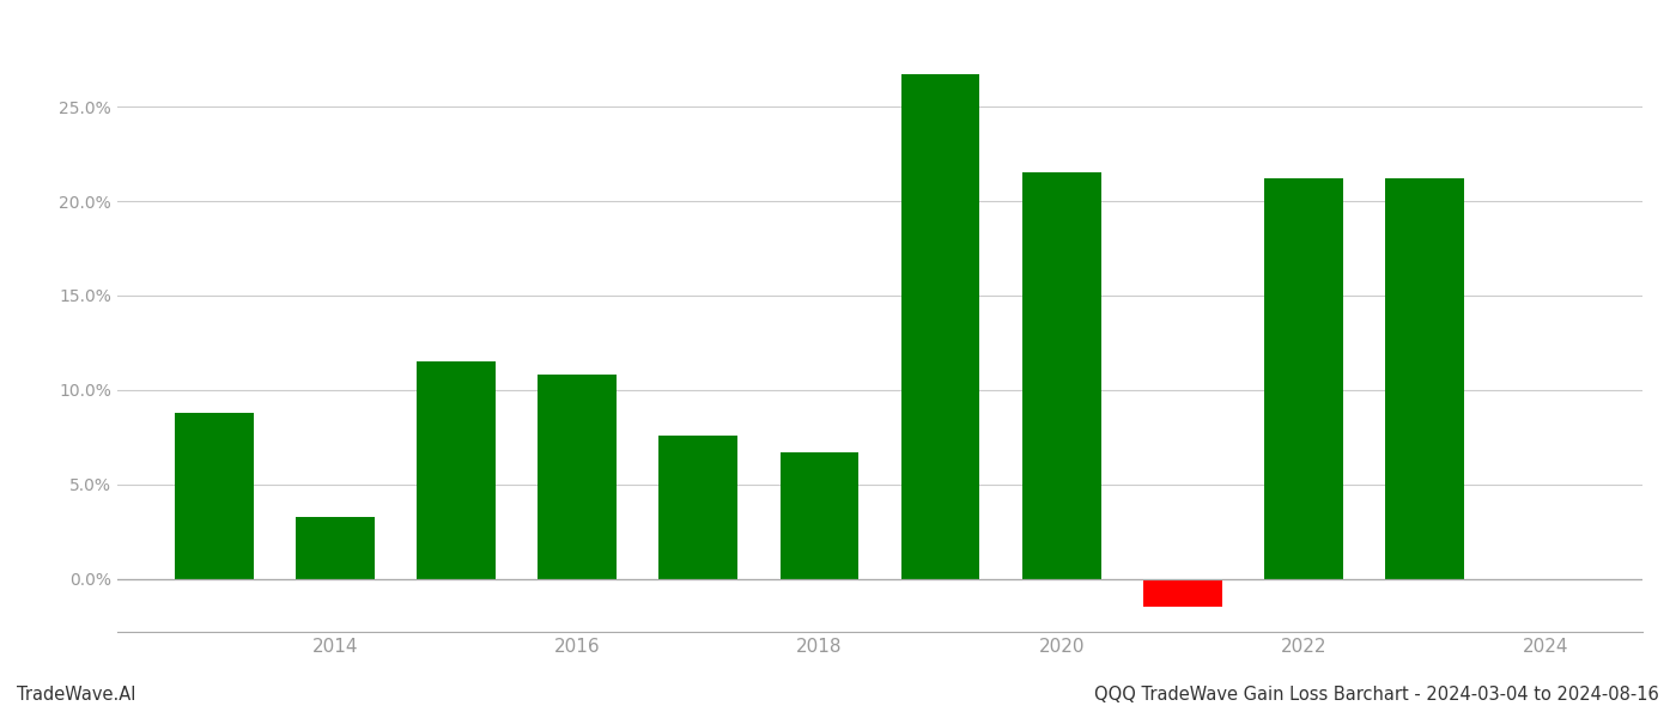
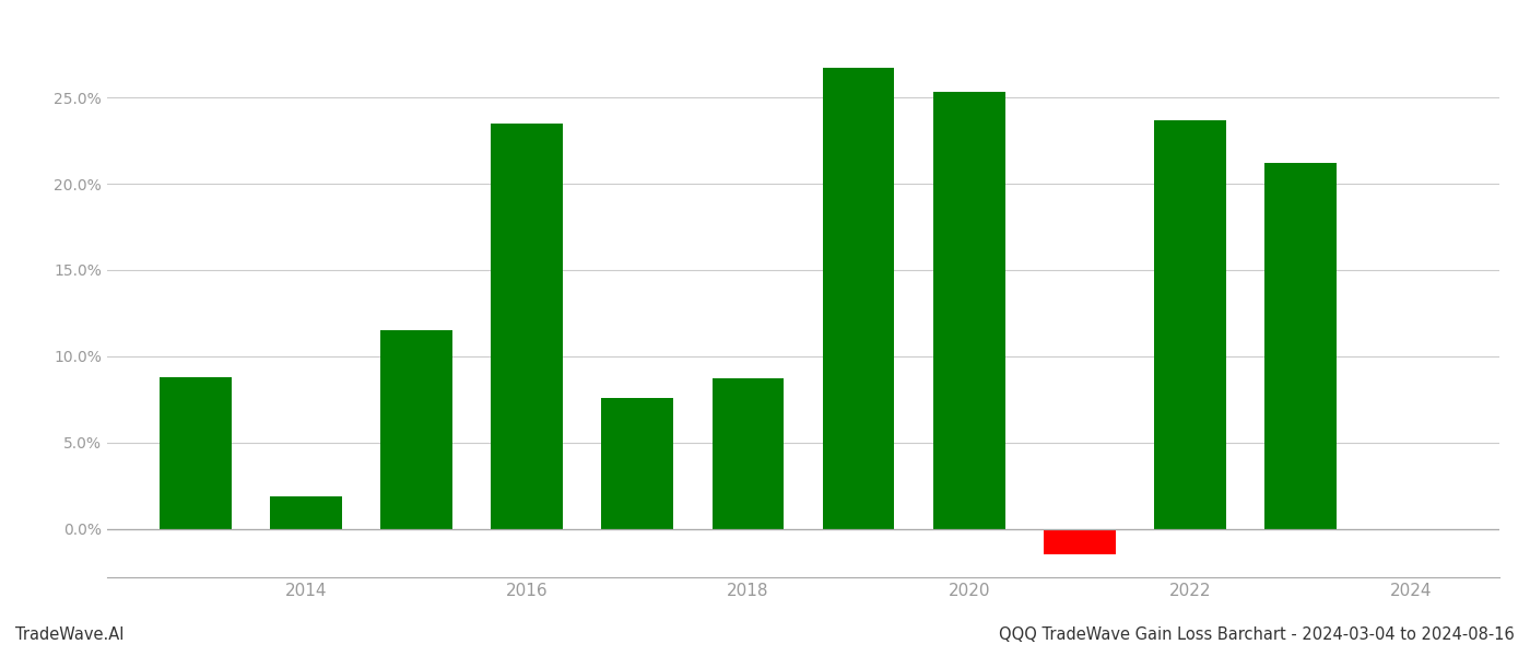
2014: 3.3% -> 1.9%
2016: 10.8% -> 23.5%
2018: 6.7% -> 8.7%
2020: 21.5% -> 25.3%
2022: 21.2% -> 23.7%
